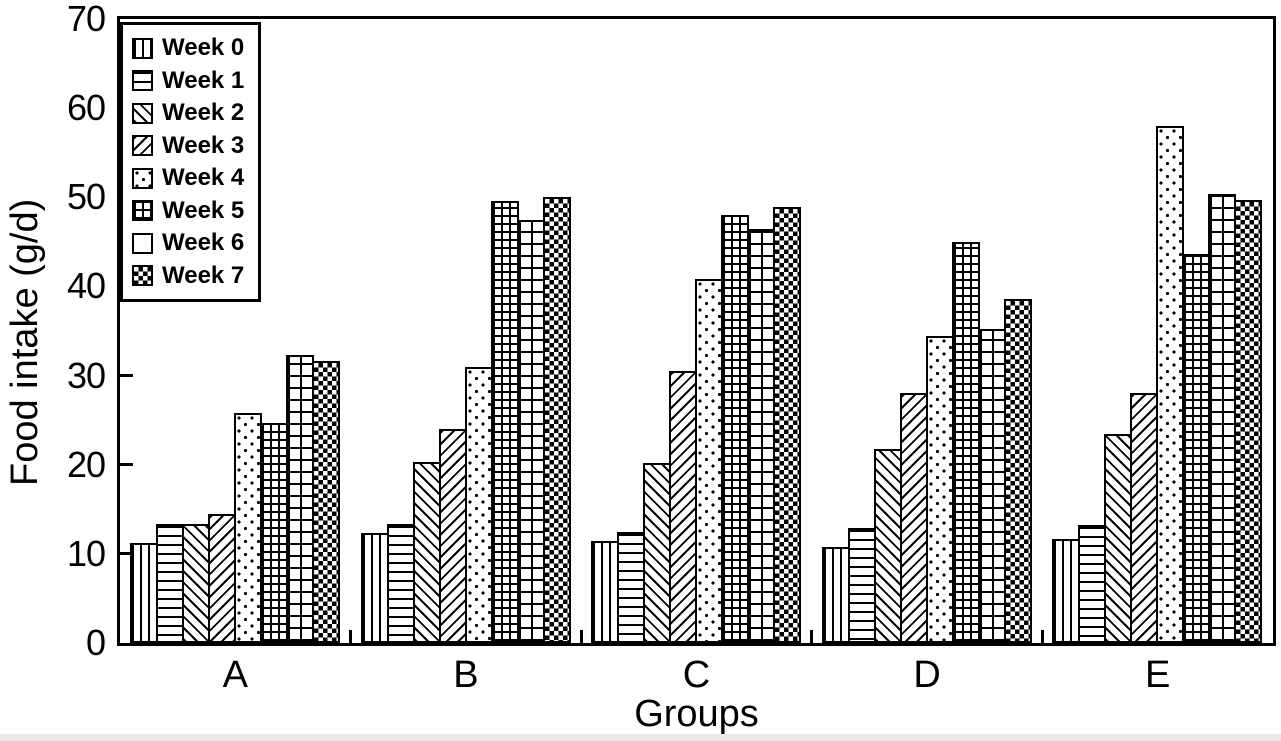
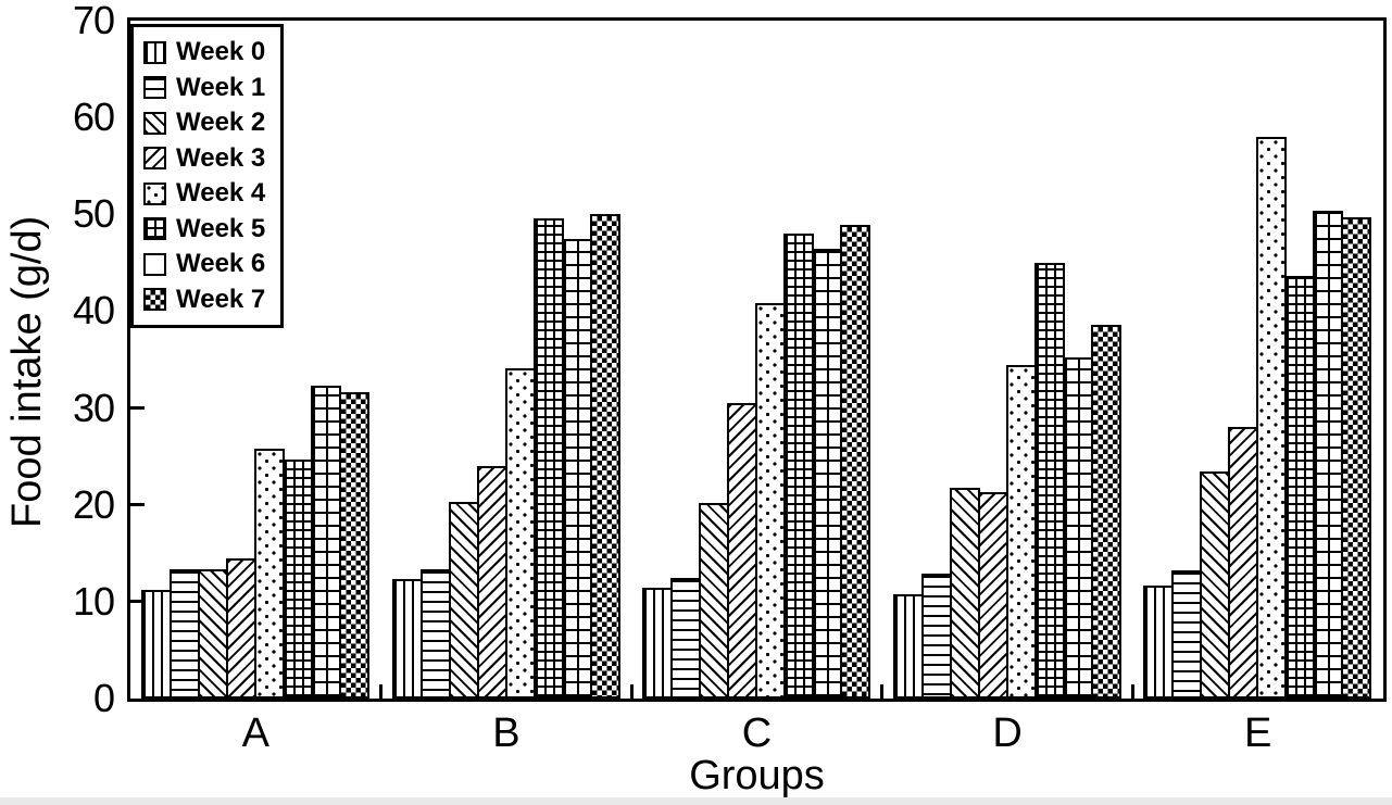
Week 4/B: 31 -> 34
Week 3/D: 28 -> 21
